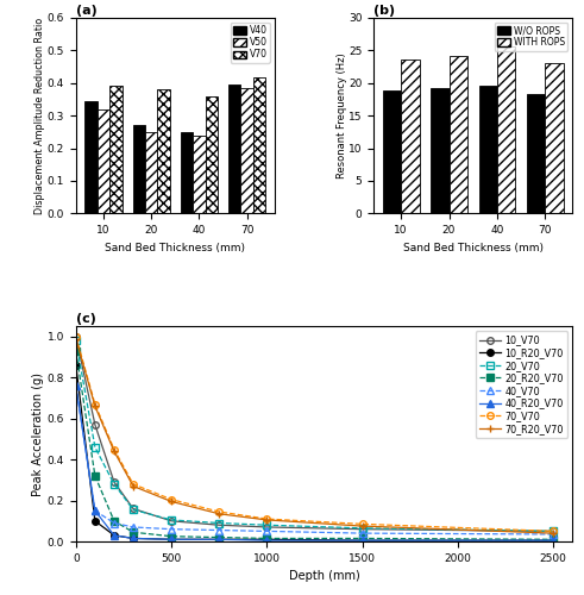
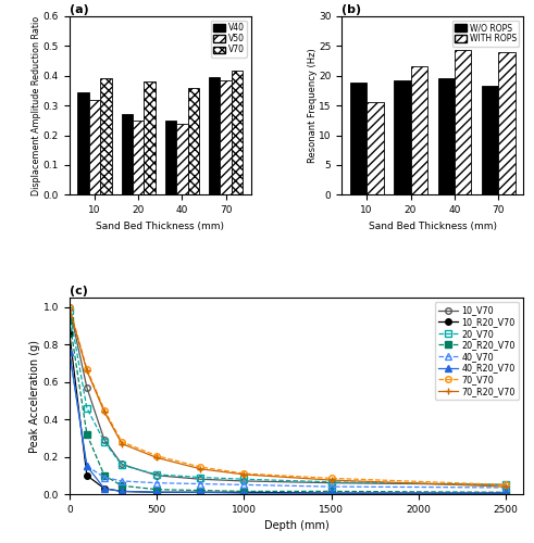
(b)/WITH ROPS/10: 23.7 -> 15.6
(b)/WITH ROPS/20: 24.1 -> 21.6
(b)/WITH ROPS/40: 25.7 -> 24.4
(b)/WITH ROPS/70: 23.0 -> 24.0
